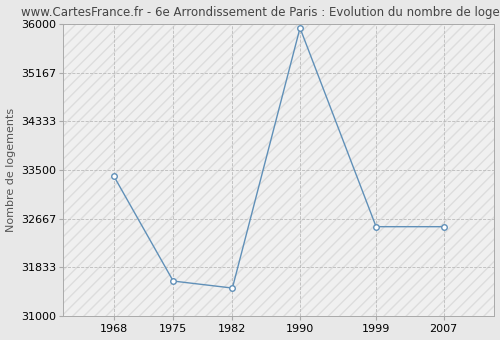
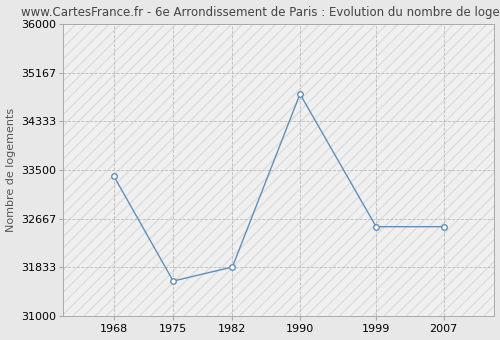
1982: 31480 -> 31840
1990: 35930 -> 34800
